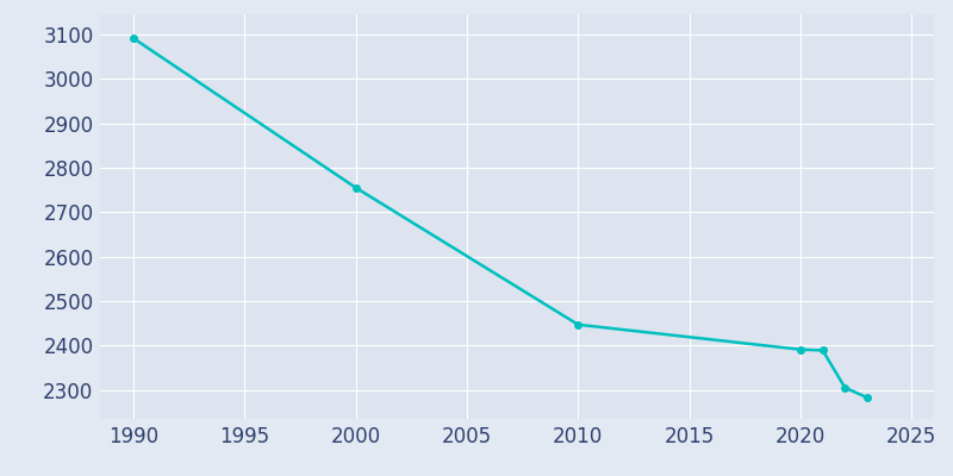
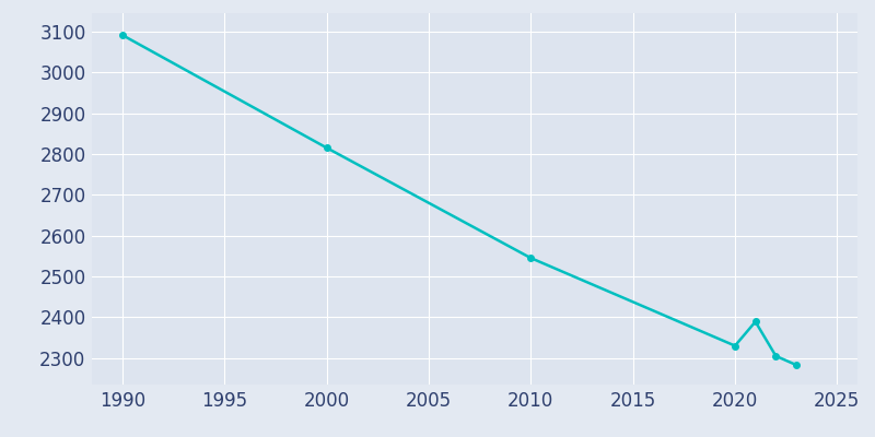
2000: 2755 -> 2815
2010: 2447 -> 2545
2020: 2391 -> 2330
